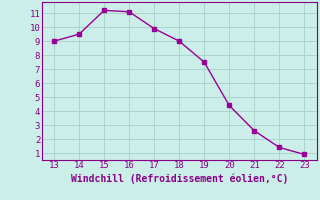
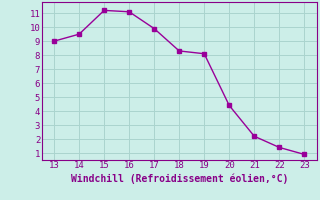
18: 9.0 -> 8.3
19: 7.5 -> 8.1
21: 2.6 -> 2.2
